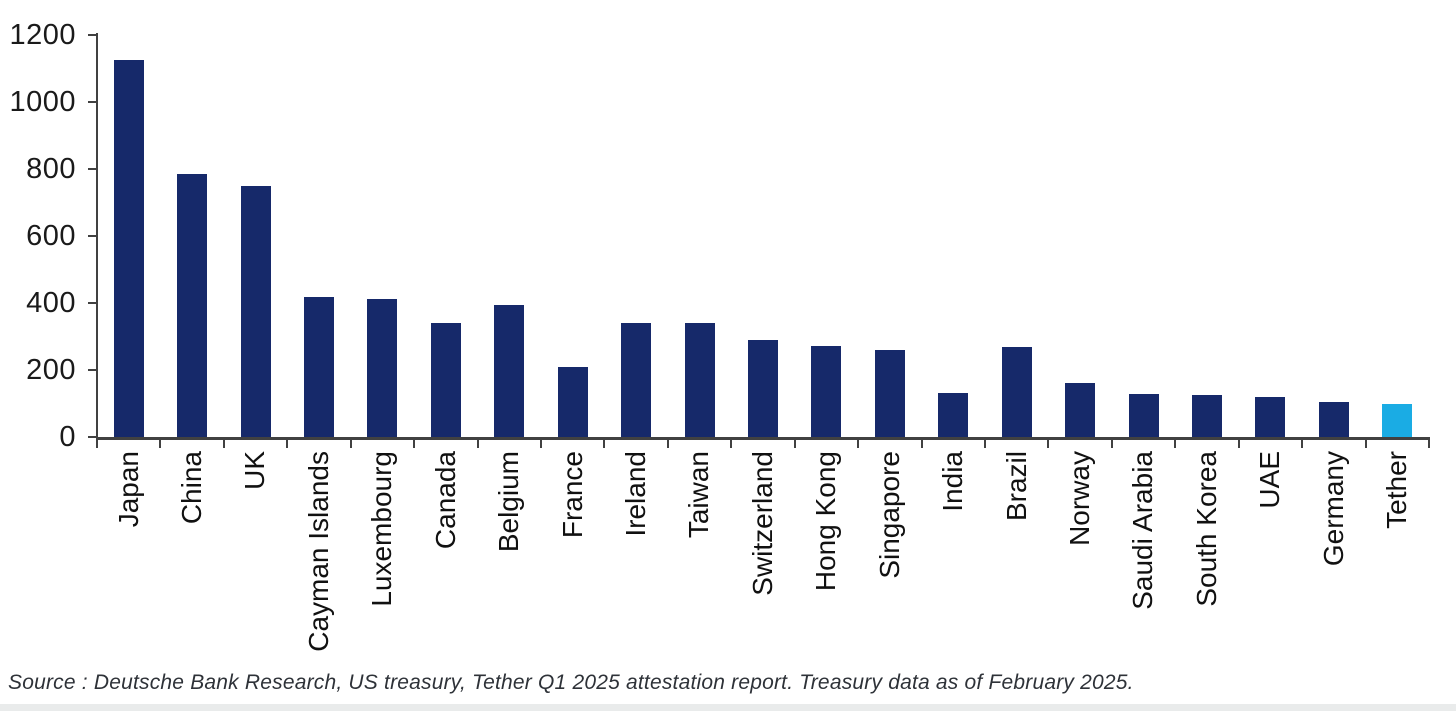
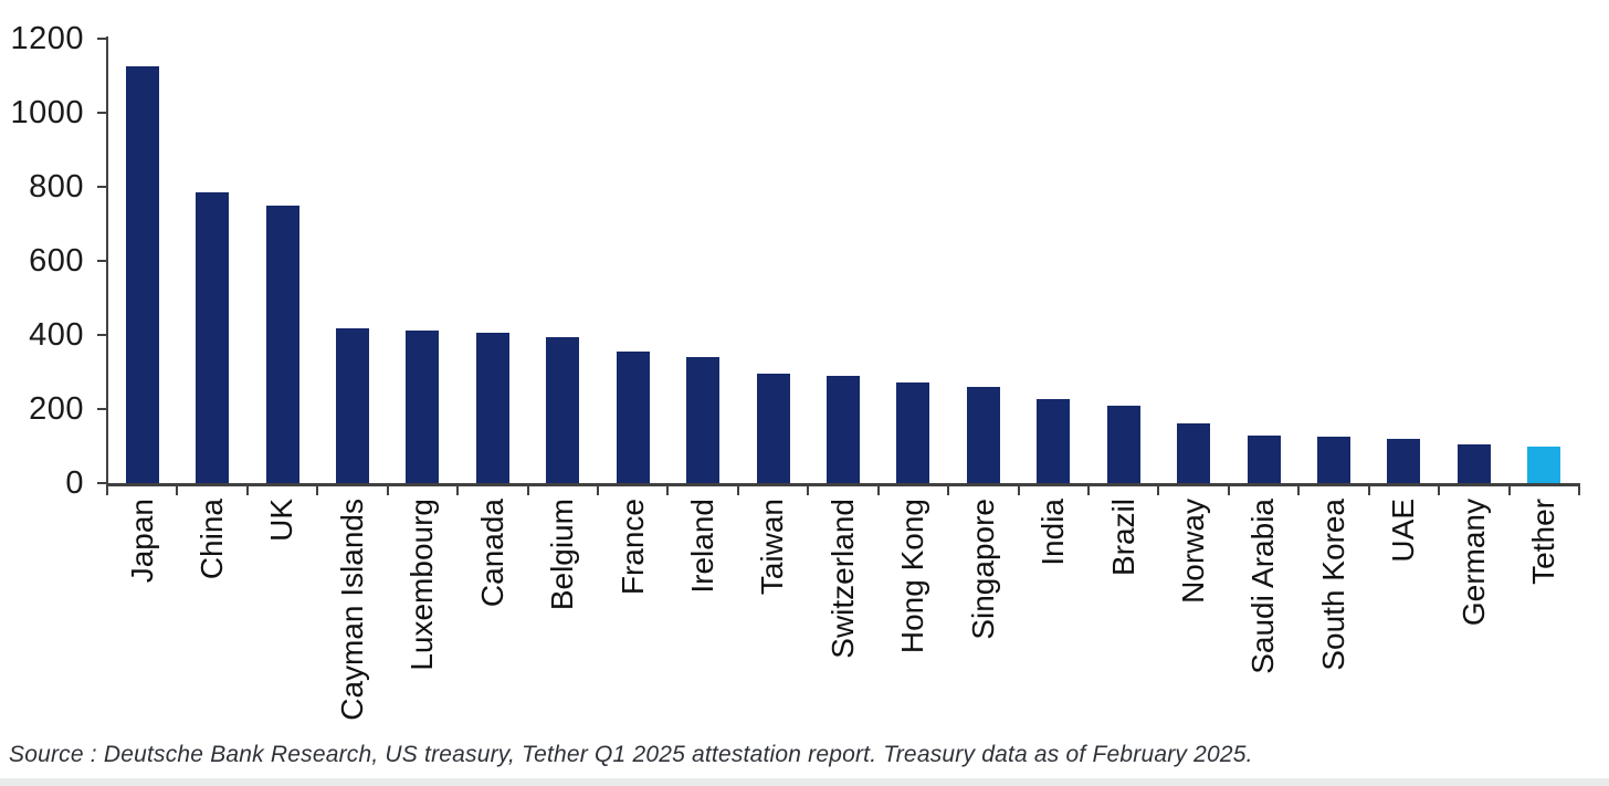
Canada: 340 -> 410
France: 210 -> 350
Taiwan: 340 -> 300
India: 130 -> 230
Brazil: 270 -> 210
